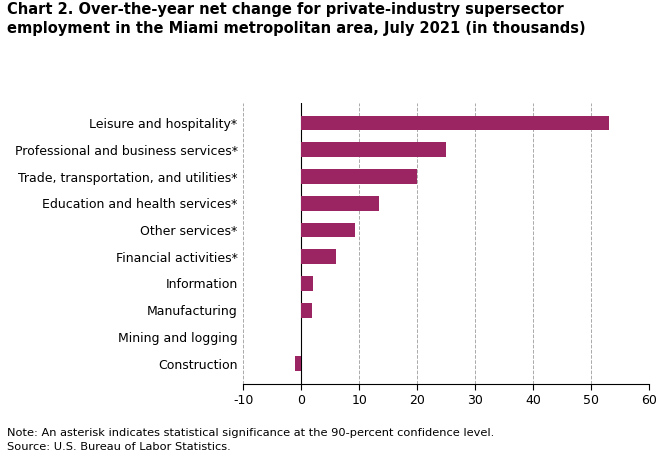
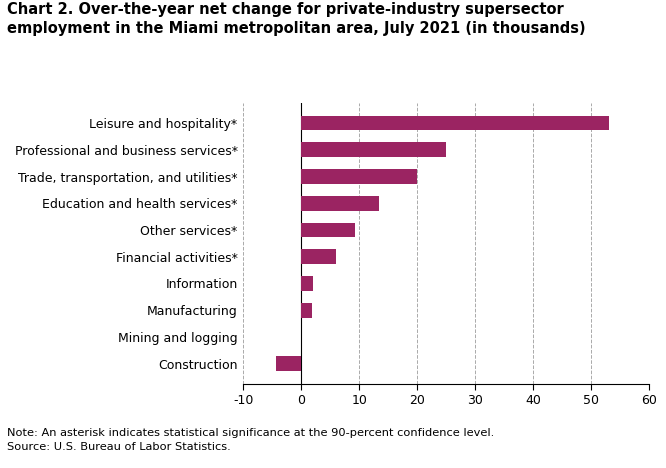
Construction: -1.0 -> -4.4
